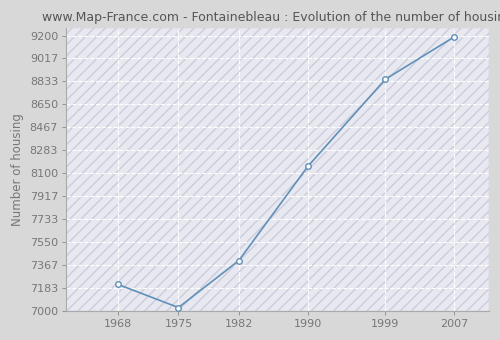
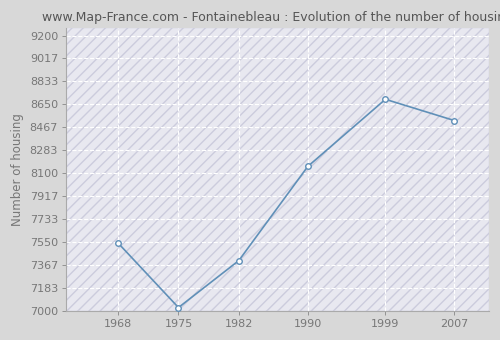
1968: 7210 -> 7540
1999: 8850 -> 8690
2007: 9190 -> 8520
